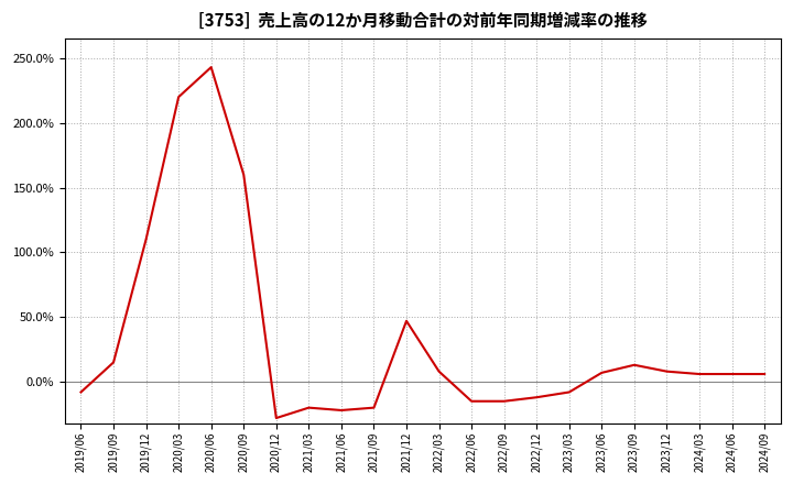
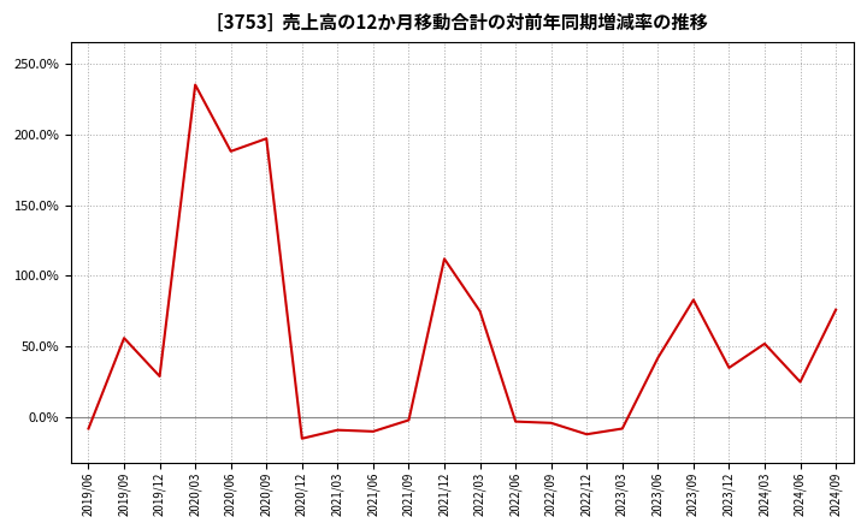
2019/09: 15% -> 56%
2019/12: 110% -> 29%
2020/03: 220% -> 235%
2020/06: 243% -> 188%
2020/09: 160% -> 197%
2020/12: -28% -> -15%
2021/03: -20% -> -9%
2021/06: -22% -> -10%
2021/09: -20% -> -2%
2021/12: 47% -> 112%
2022/03: 8% -> 75%
2022/06: -15% -> -3%
2022/09: -15% -> -4%
2023/06: 7% -> 42%
2023/09: 13% -> 83%
2023/12: 8% -> 35%
2024/03: 6% -> 52%
2024/06: 6% -> 25%
2024/09: 6% -> 76%
